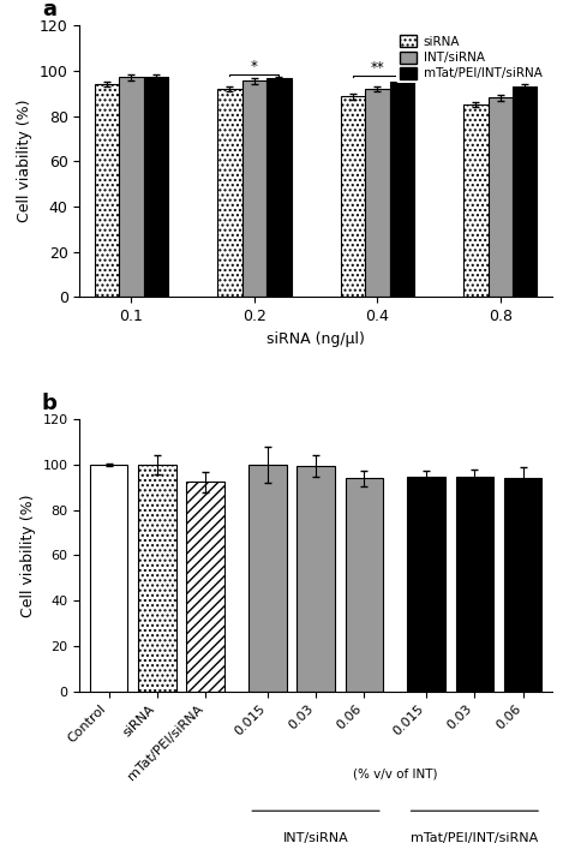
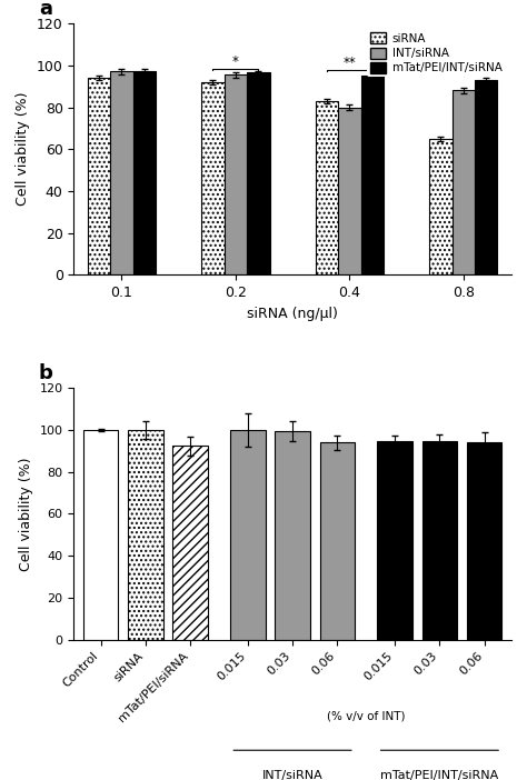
siRNA/0.4: 88 -> 83
INT/siRNA/0.4: 92 -> 80
siRNA/0.8: 85 -> 65
